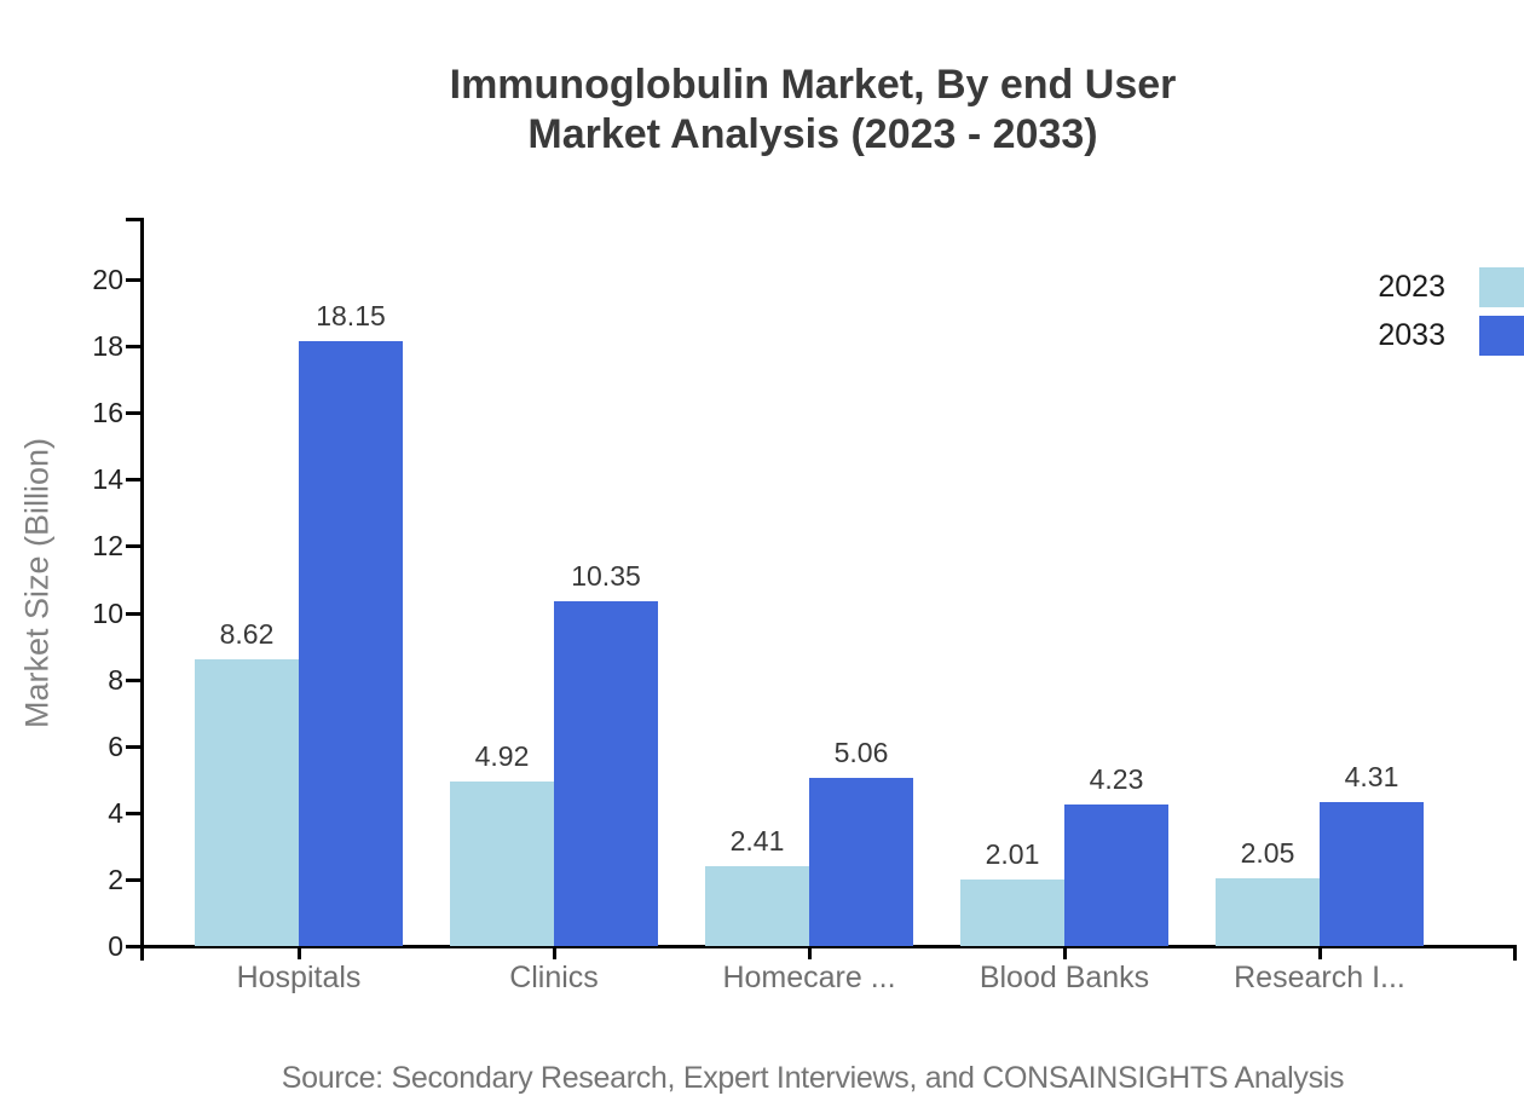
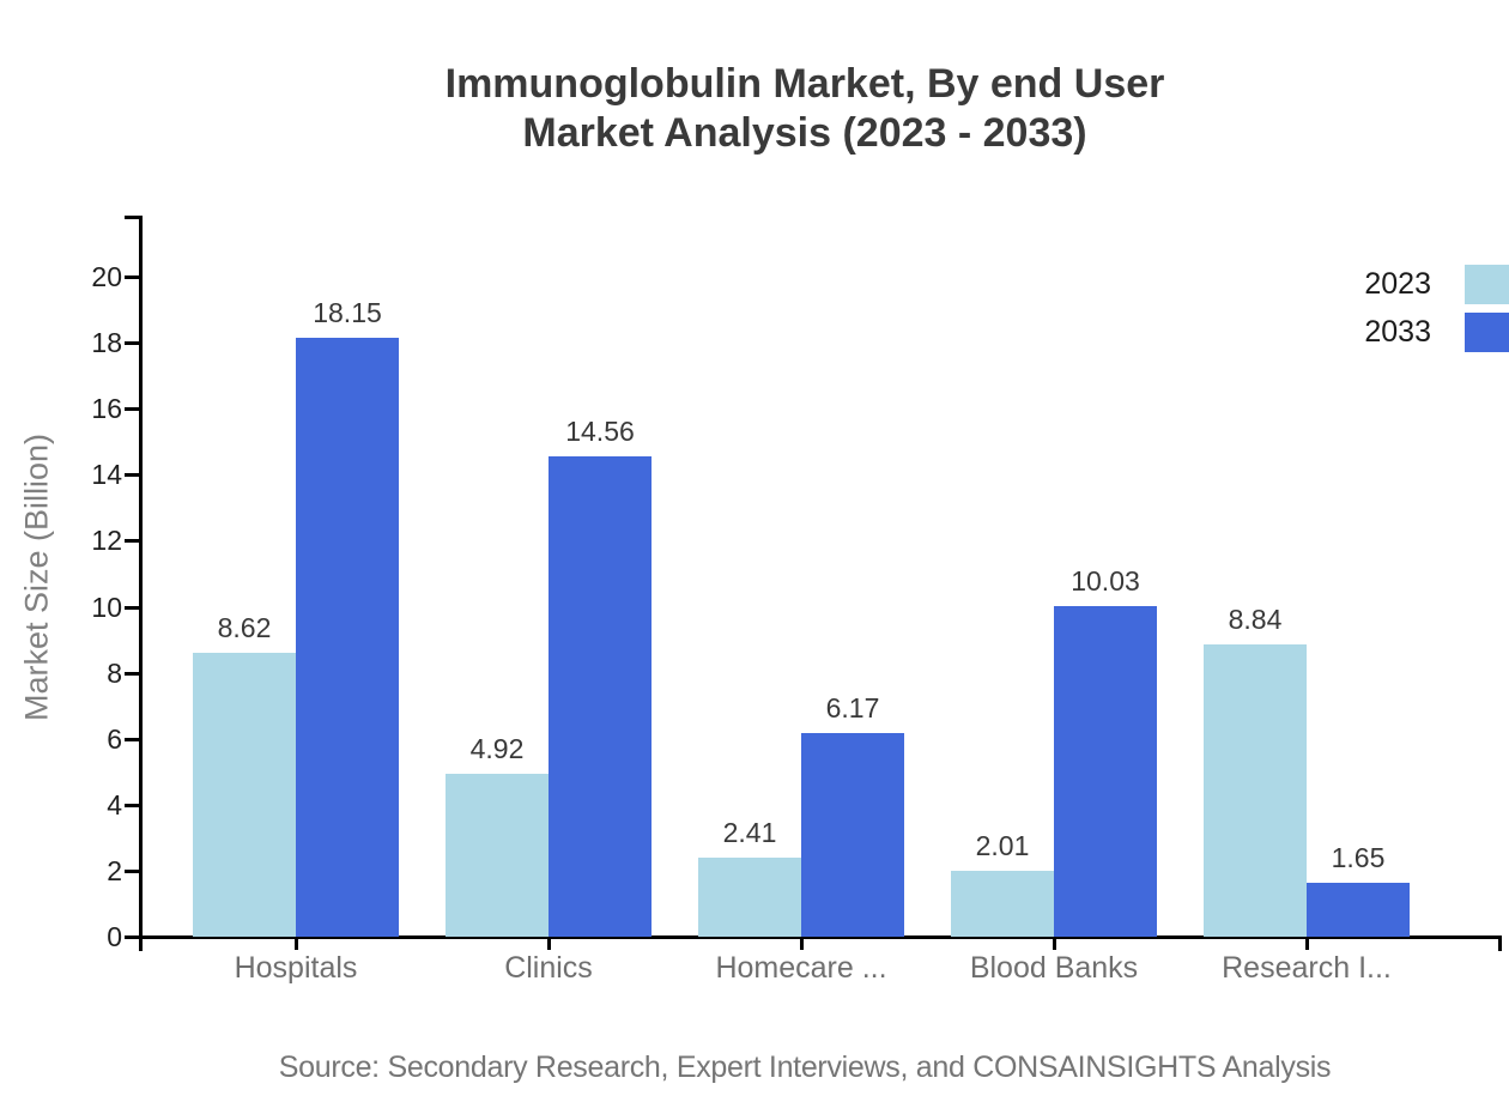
2033/Clinics: 10.35 -> 14.56
2033/Homecare ...: 5.06 -> 6.17
2033/Blood Banks: 4.23 -> 10.03
2023/Research I...: 2.05 -> 8.84
2033/Research I...: 4.31 -> 1.65
